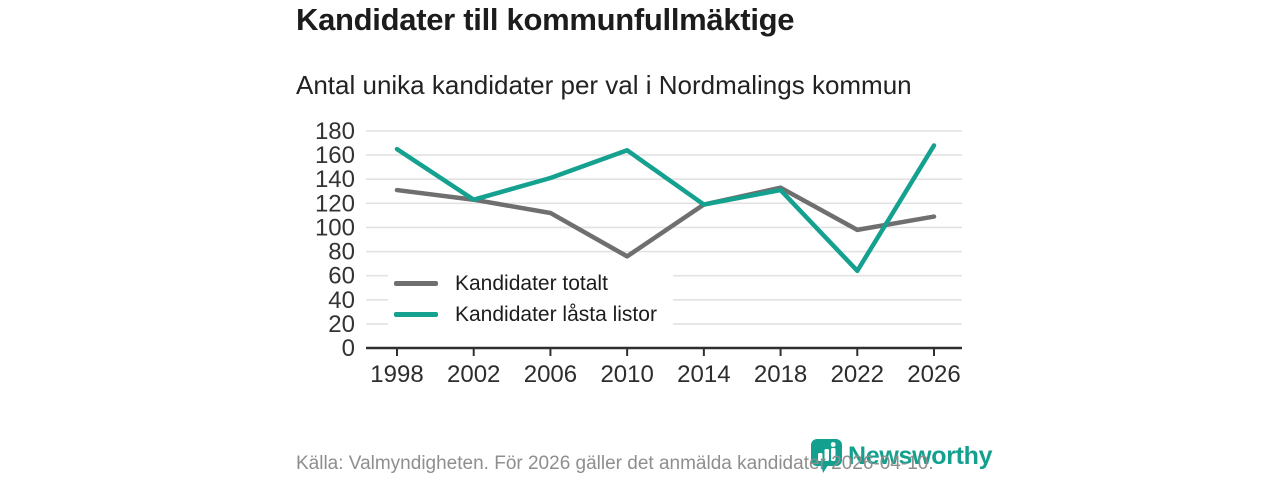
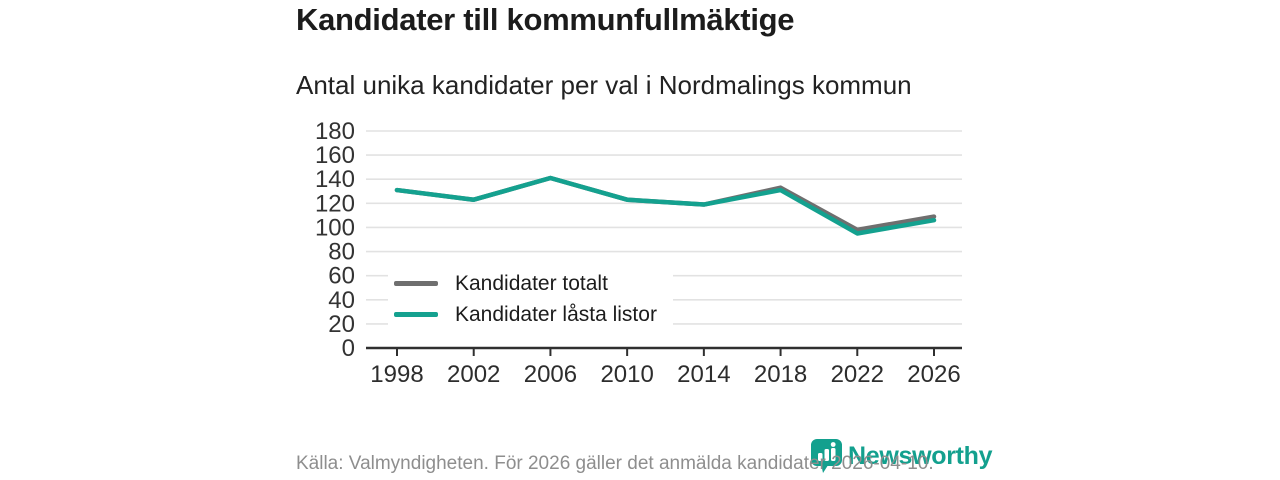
Kandidater låsta listor/1998: 165 -> 131
Kandidater totalt/2006: 112 -> 141
Kandidater totalt/2010: 76 -> 123
Kandidater låsta listor/2010: 164 -> 123
Kandidater låsta listor/2022: 64 -> 95
Kandidater låsta listor/2026: 168 -> 106
